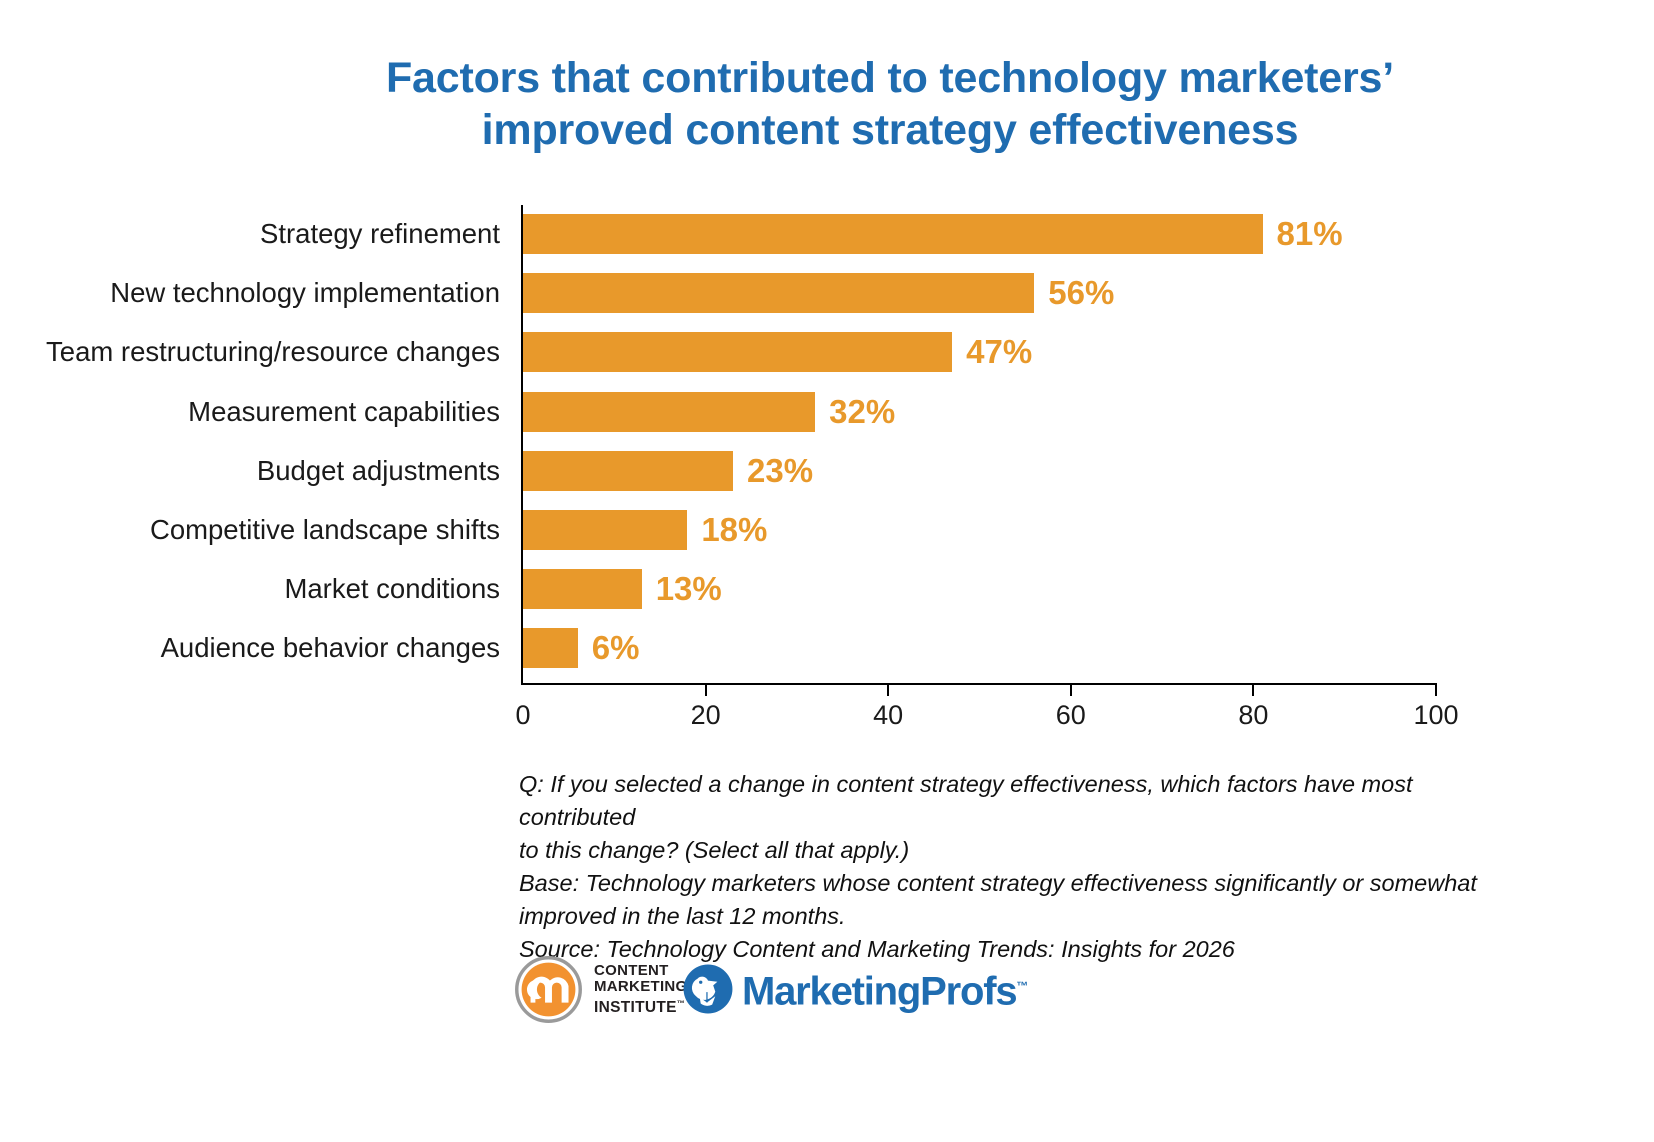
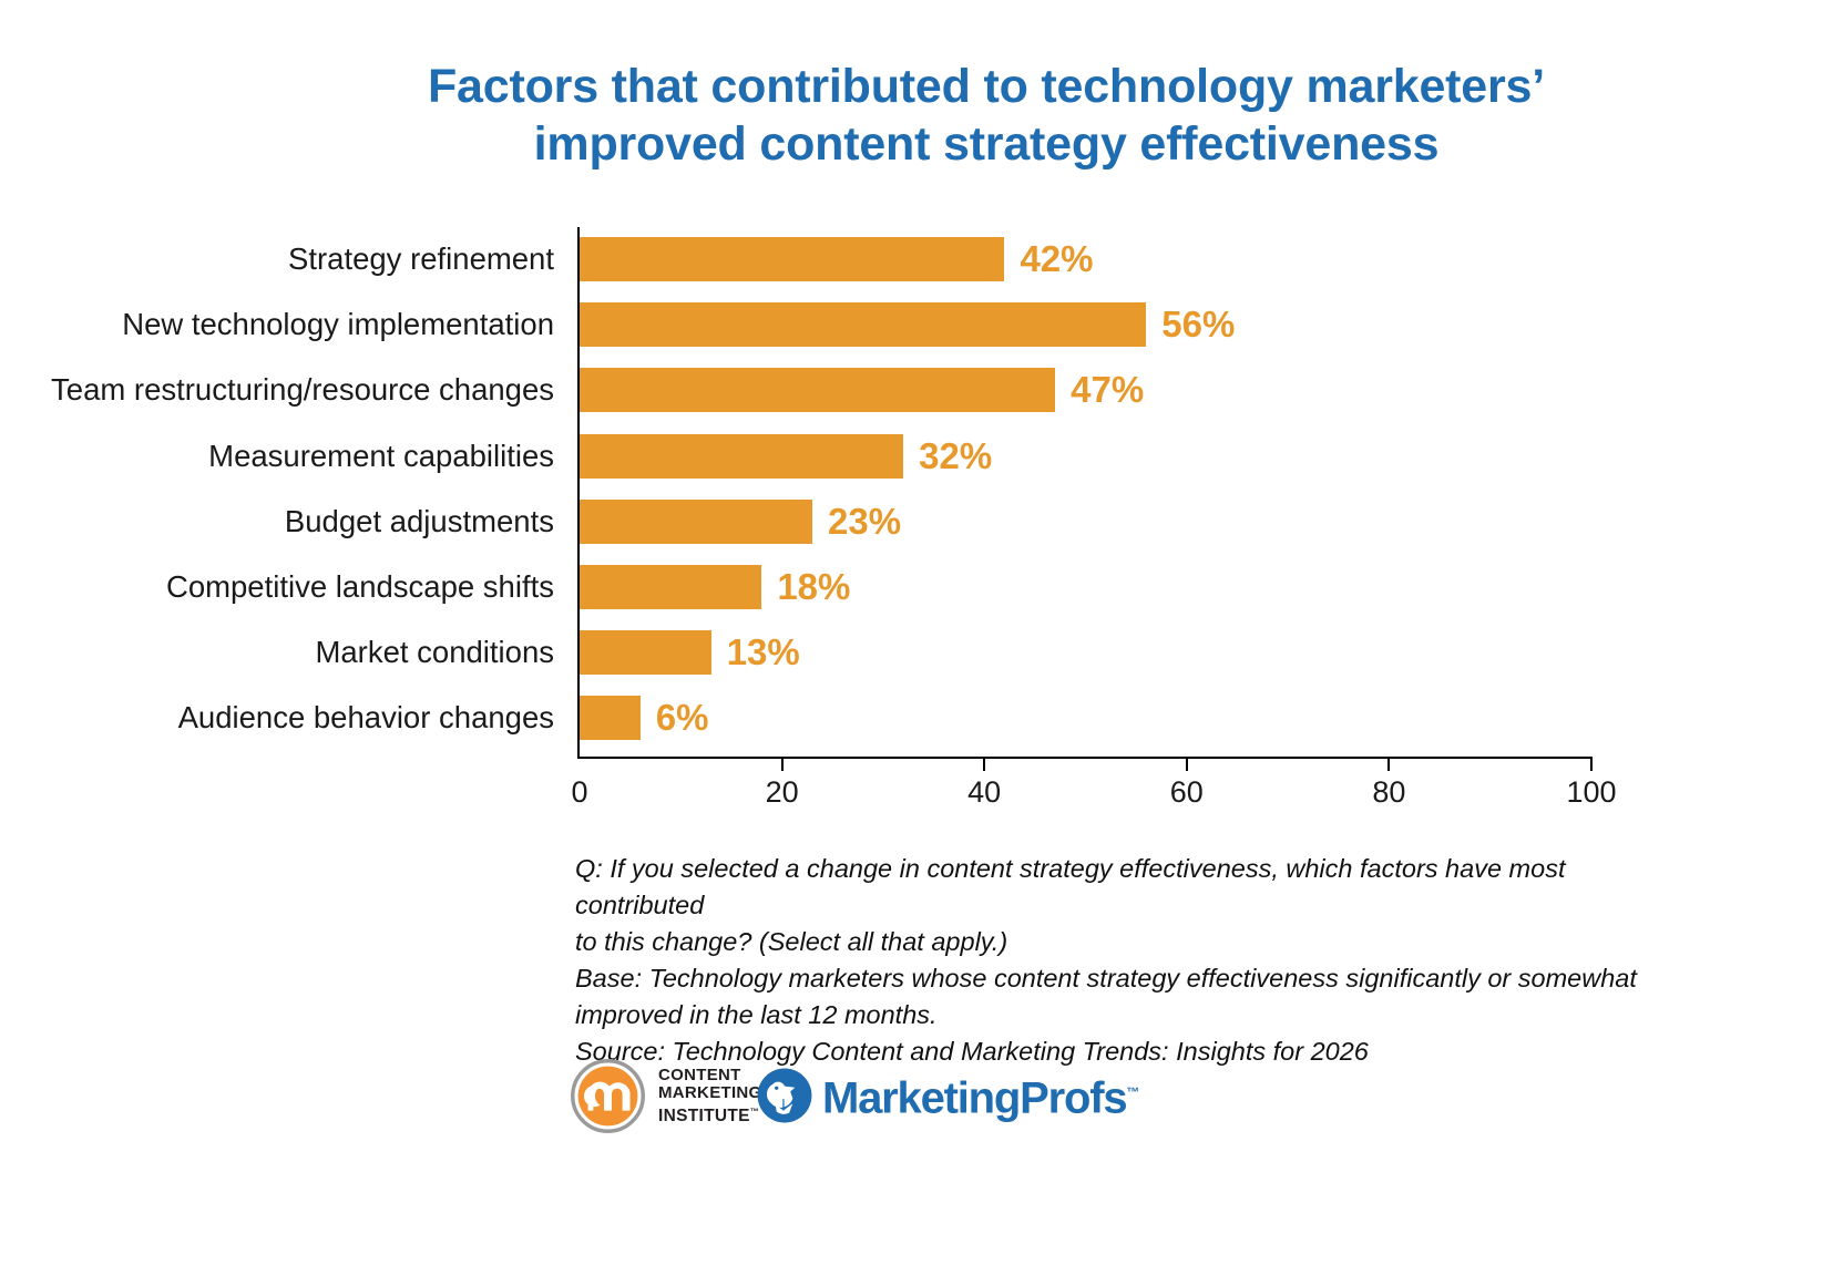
Strategy refinement: 81% -> 42%
